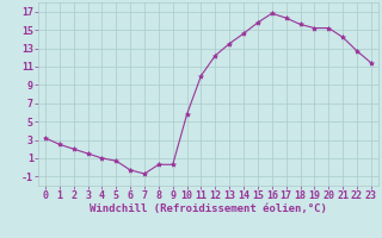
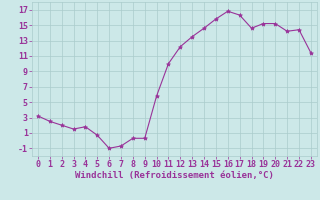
4: 1.0 -> 1.8
6: -0.3 -> -1.0
18: 15.6 -> 14.6
22: 12.7 -> 14.4
